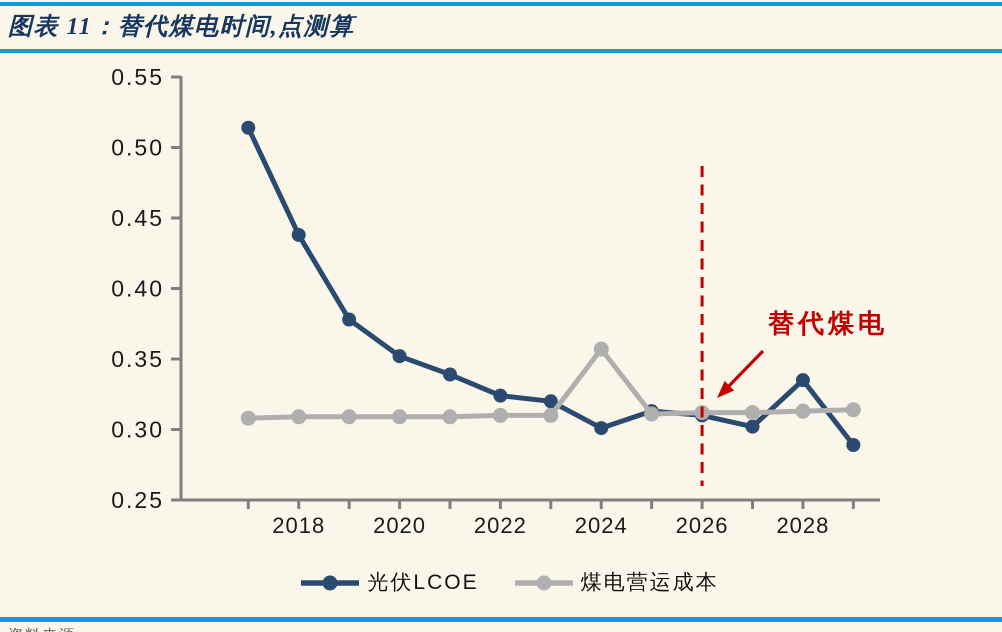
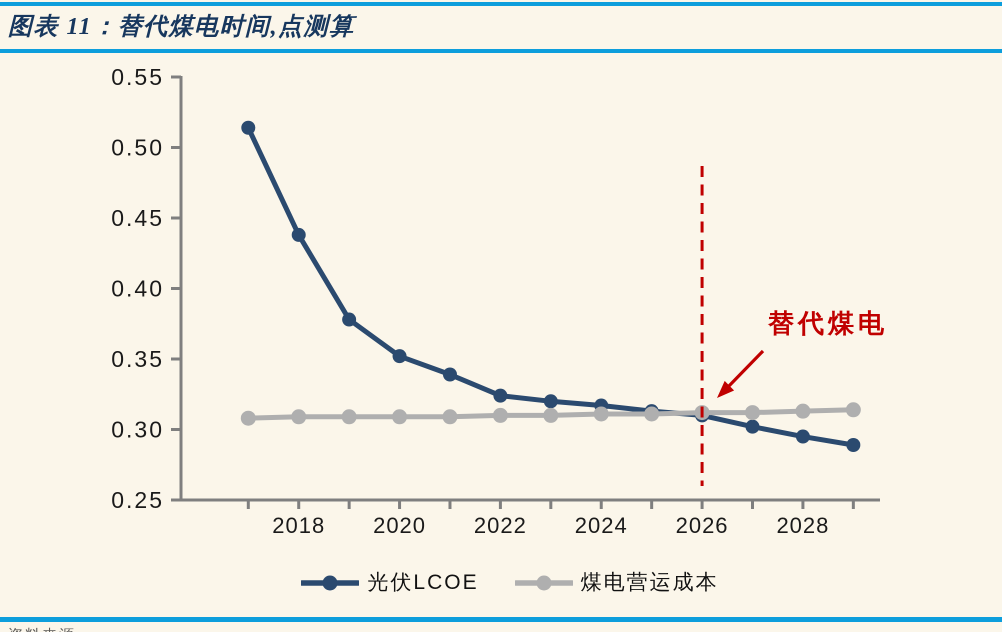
光伏LCOE/2024: 0.301 -> 0.317
煤电营运成本/2024: 0.357 -> 0.311
光伏LCOE/2028: 0.335 -> 0.295
